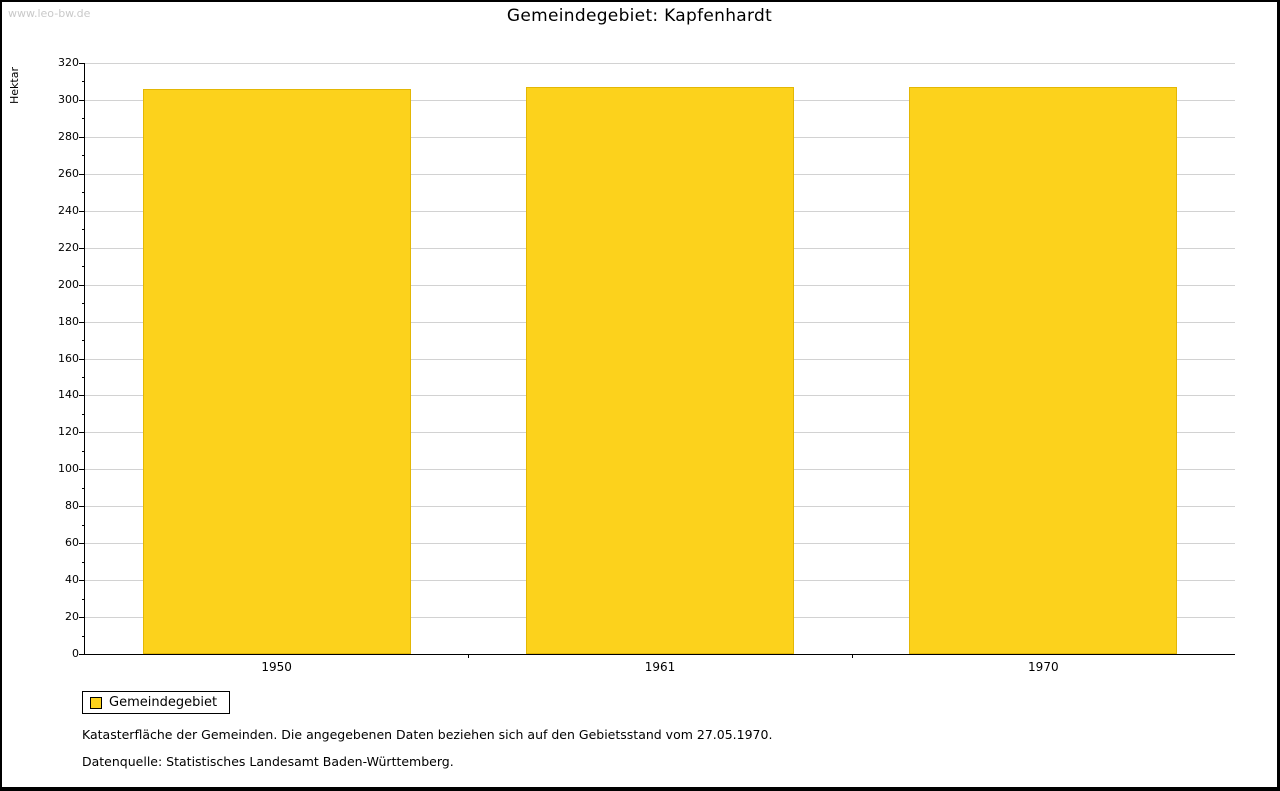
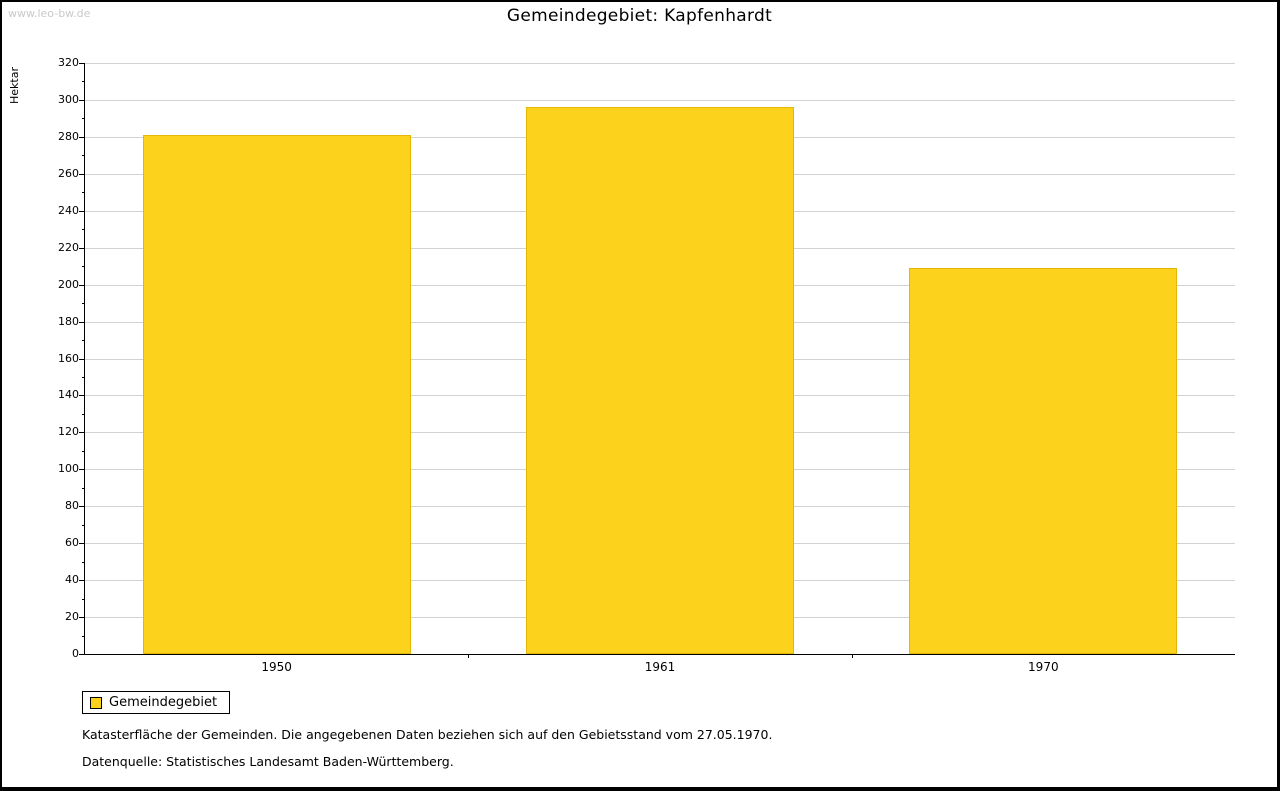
1950: 306 -> 281
1961: 307 -> 296
1970: 307 -> 209
